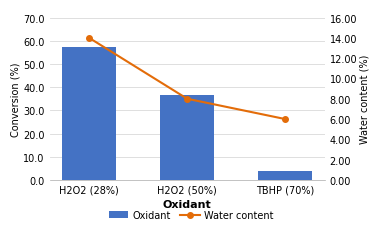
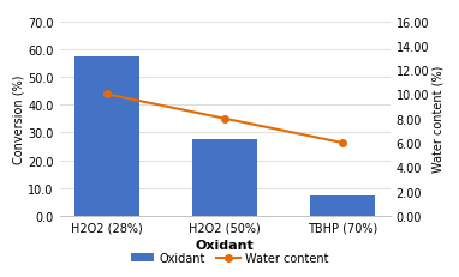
Water content/H2O2 (28%): 14 -> 10
Oxidant/H2O2 (50%): 36.5 -> 27.5
Oxidant/TBHP (70%): 4.0 -> 7.5
